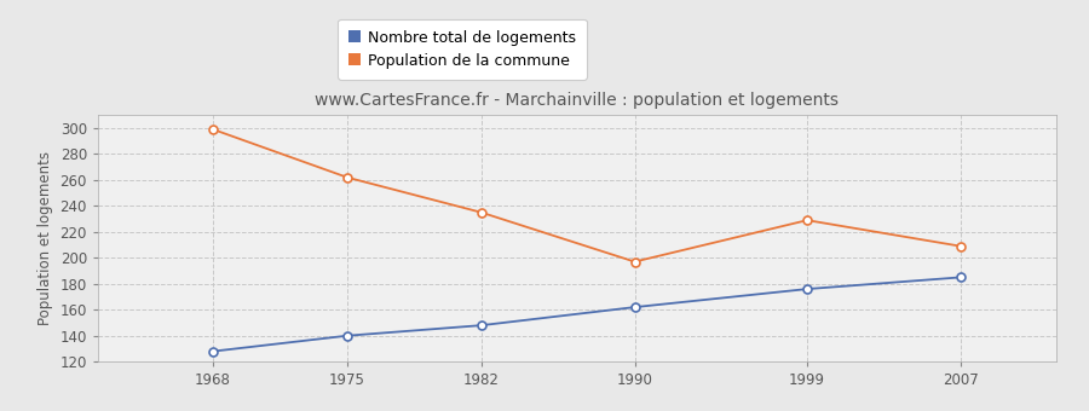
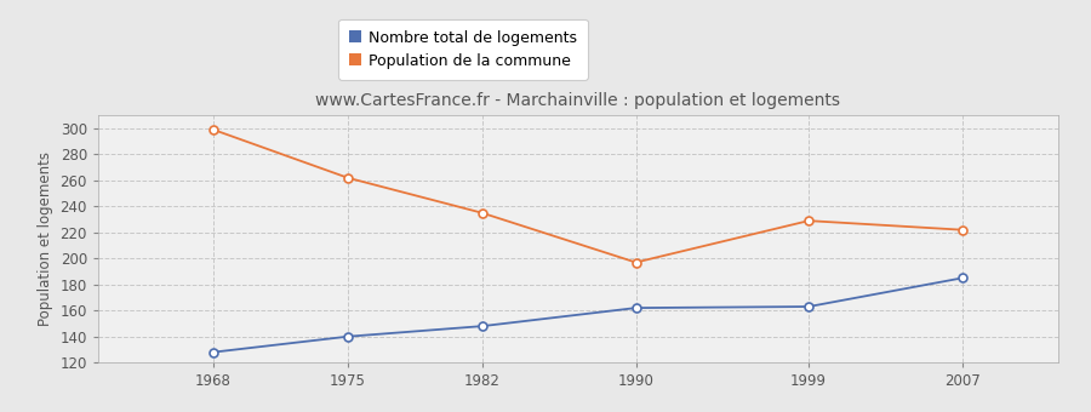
Nombre total de logements/1999: 176 -> 163
Population de la commune/2007: 209 -> 222
